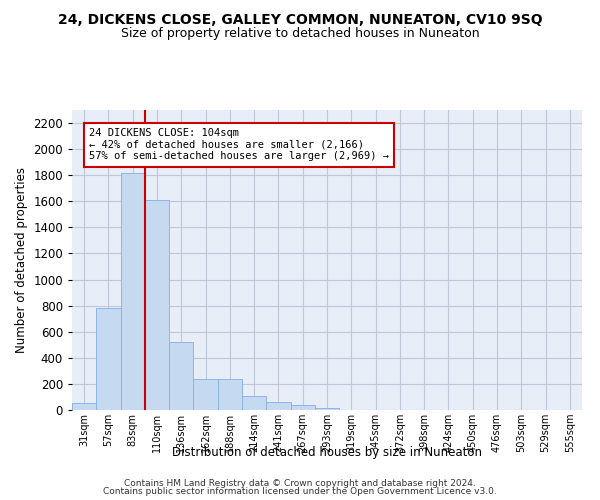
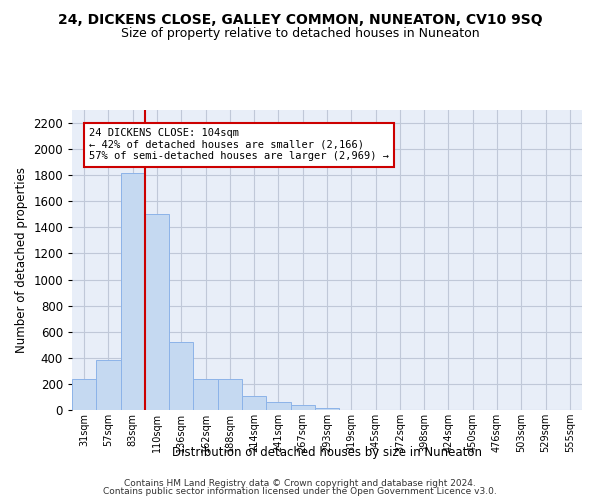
31sqm: 60 -> 240
57sqm: 780 -> 380
110sqm: 1610 -> 1500
